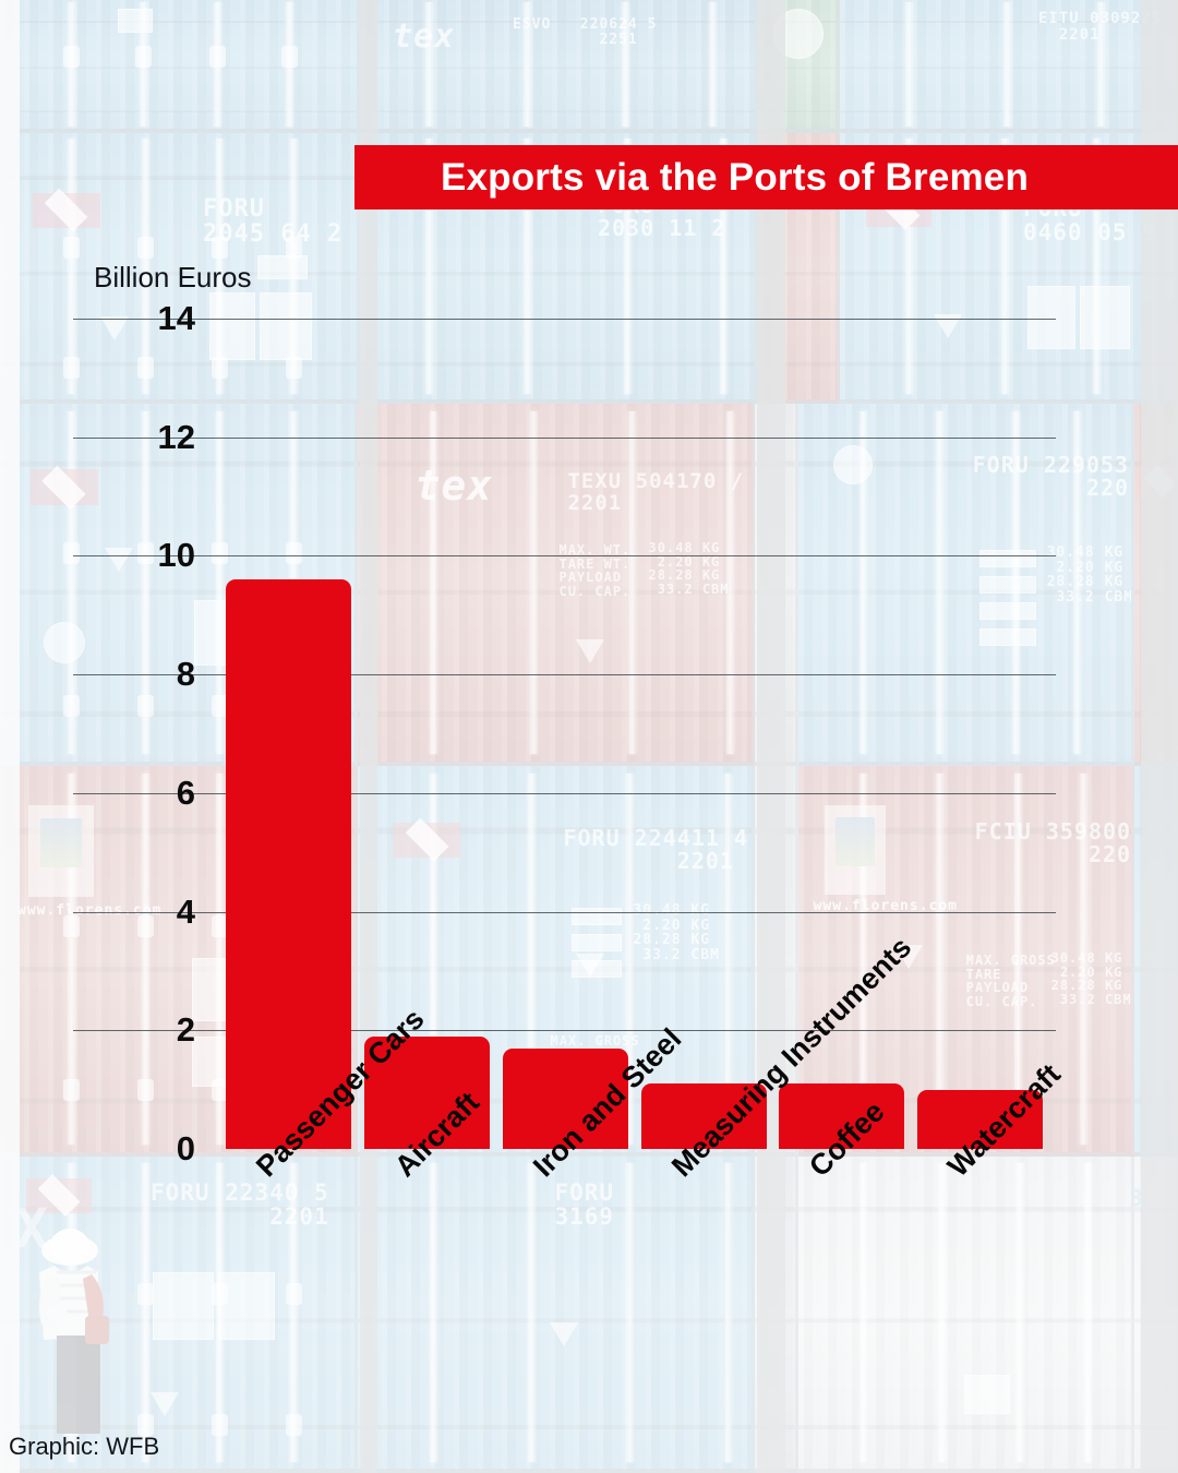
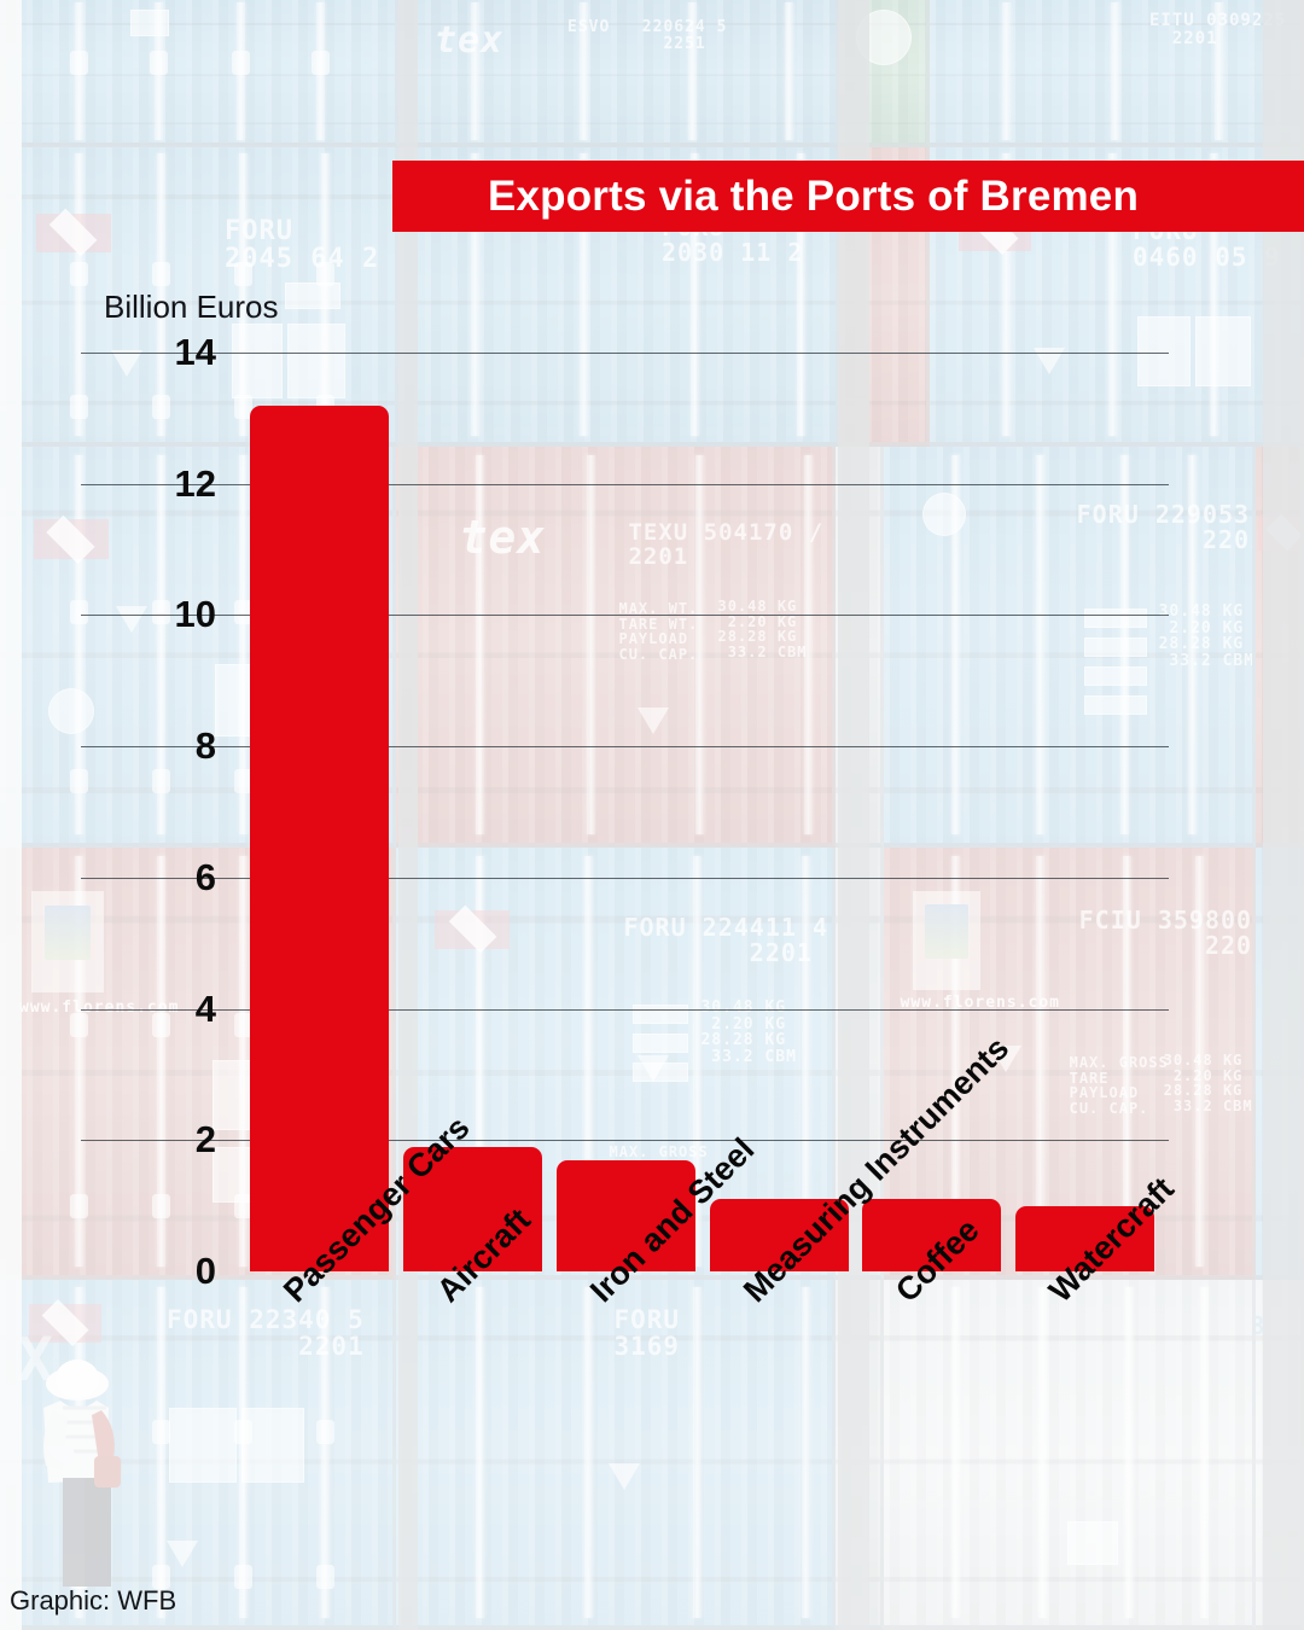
Passenger Cars: 9.6 -> 13.2
